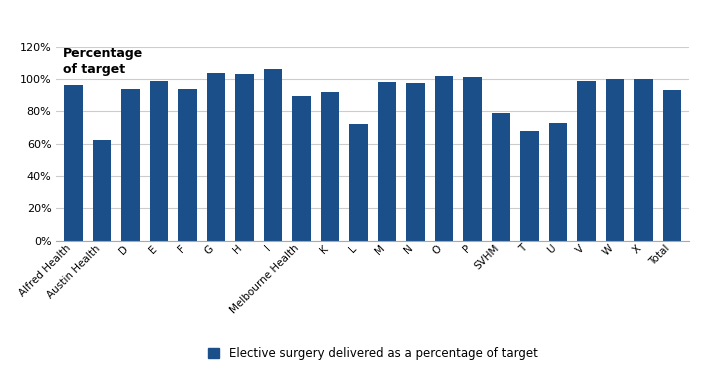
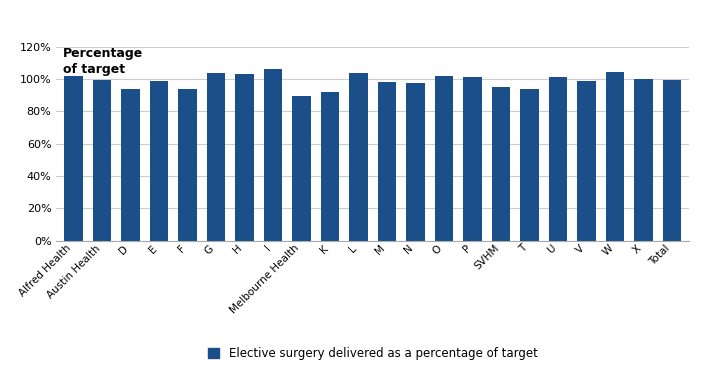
Alfred Health: 96% -> 102%
Austin Health: 62% -> 100%
L: 72% -> 104%
SVHM: 79% -> 95%
T: 68% -> 94%
U: 73% -> 101%
W: 100% -> 104%
Total: 93% -> 100%
